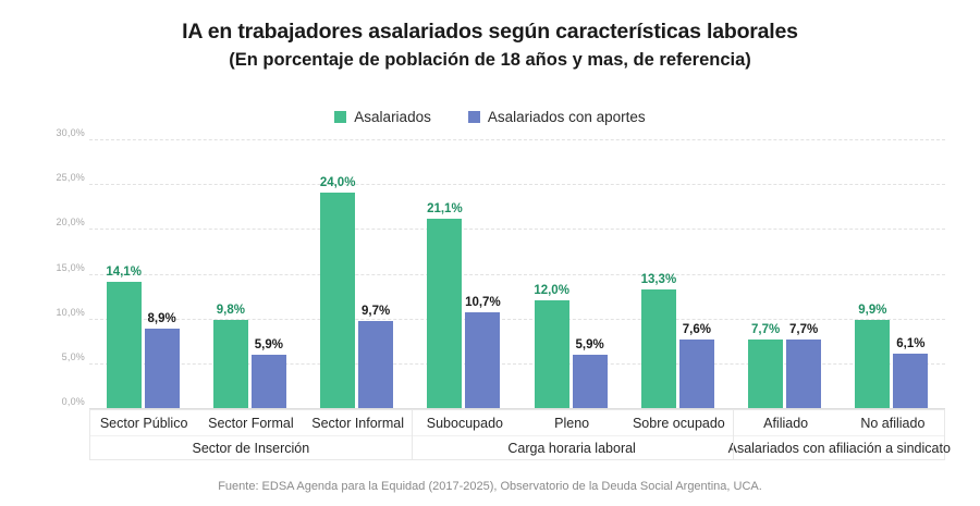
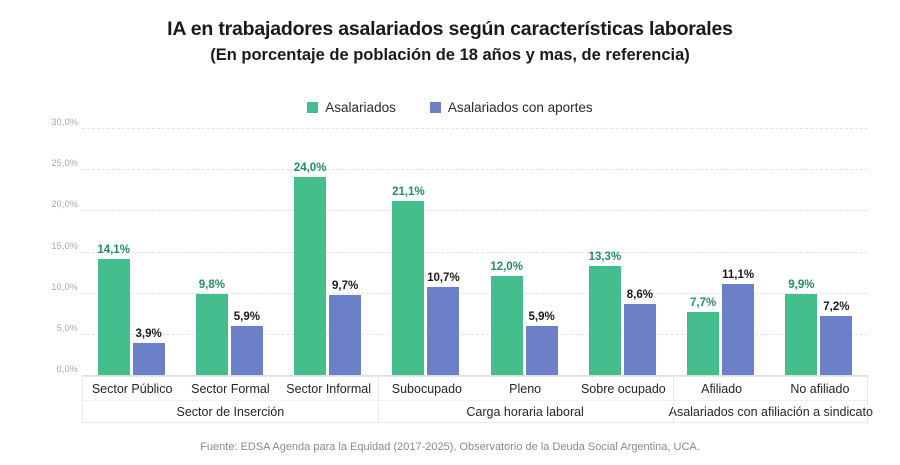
Asalariados con aportes/Sector Público: 8,9% -> 3,9%
Asalariados con aportes/Sobre ocupado: 7,6% -> 8,6%
Asalariados con aportes/Afiliado: 7,7% -> 11,1%
Asalariados con aportes/No afiliado: 6,1% -> 7,2%
